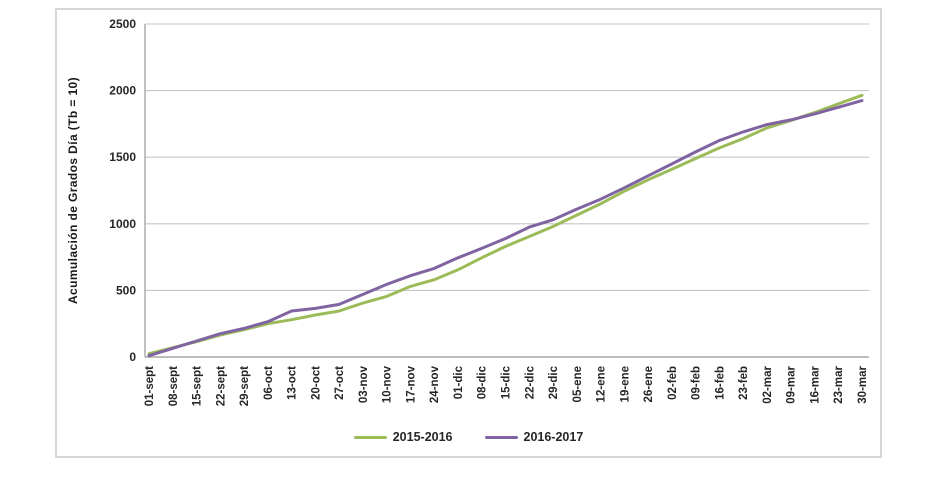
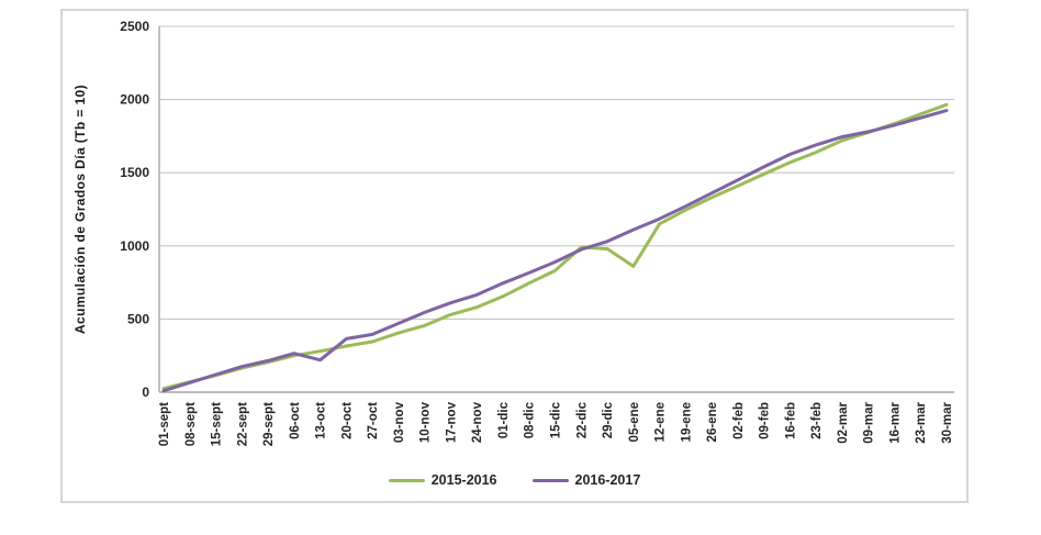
2016-2017/13-oct: 340 -> 220
2015-2016/22-dic: 900 -> 990
2015-2016/05-ene: 1060 -> 860
